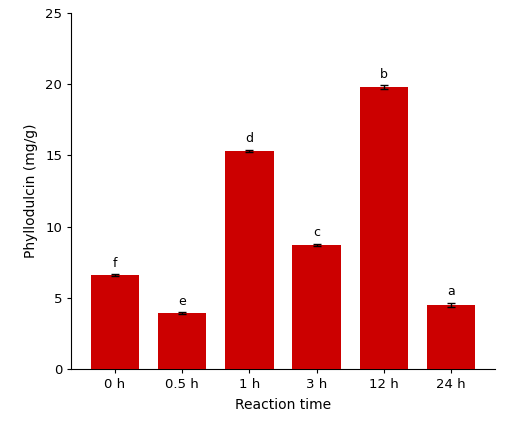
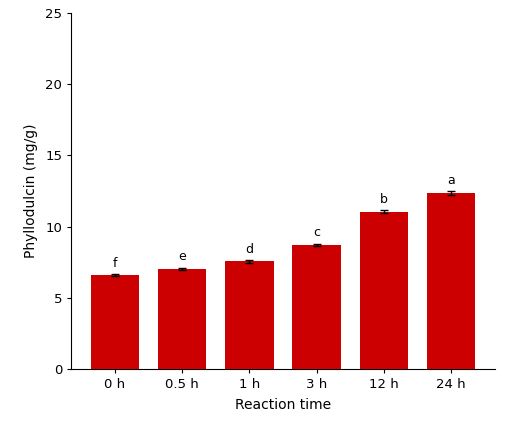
0.5 h: 3.9 -> 7.0
1 h: 15.3 -> 7.5
12 h: 19.8 -> 11.1
24 h: 4.5 -> 12.3
